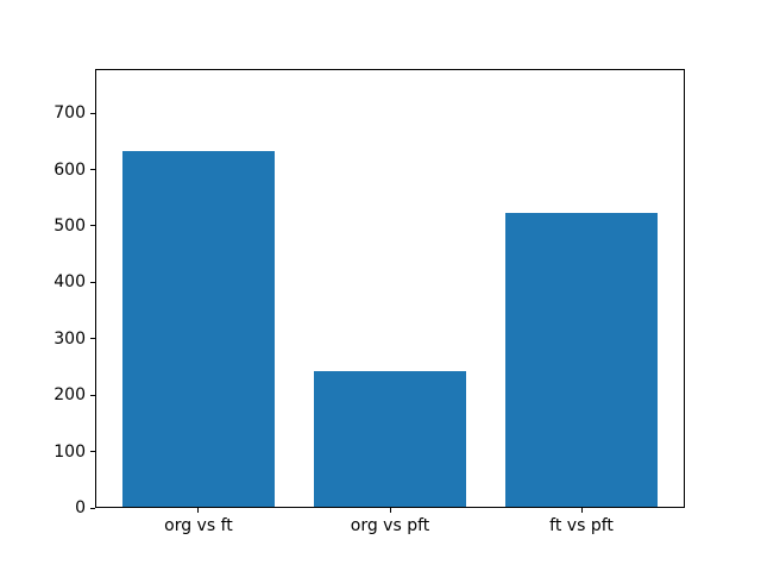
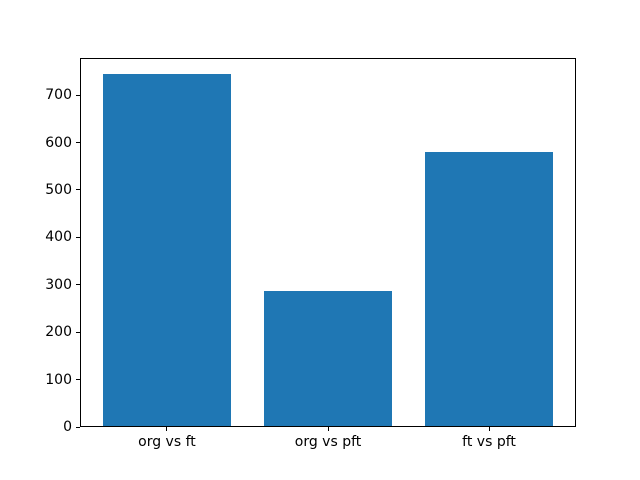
org vs ft: 630 -> 740
org vs pft: 240 -> 280
ft vs pft: 520 -> 580
